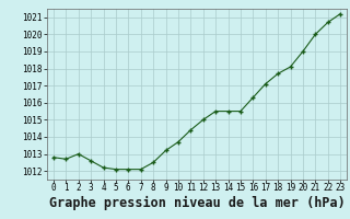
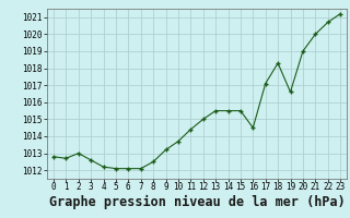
16: 1016.3 -> 1014.5
18: 1017.7 -> 1018.3
19: 1018.1 -> 1016.6
